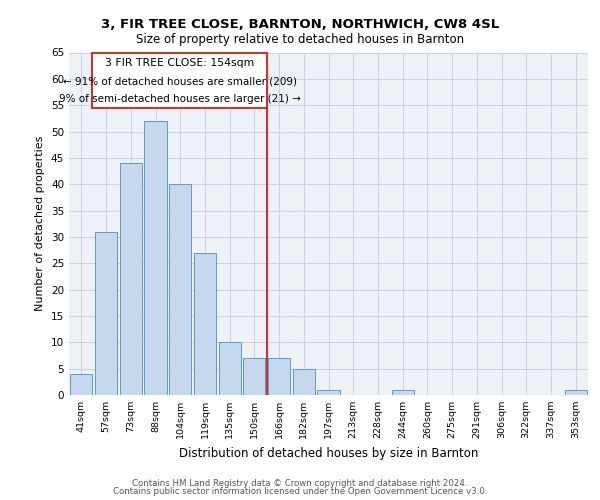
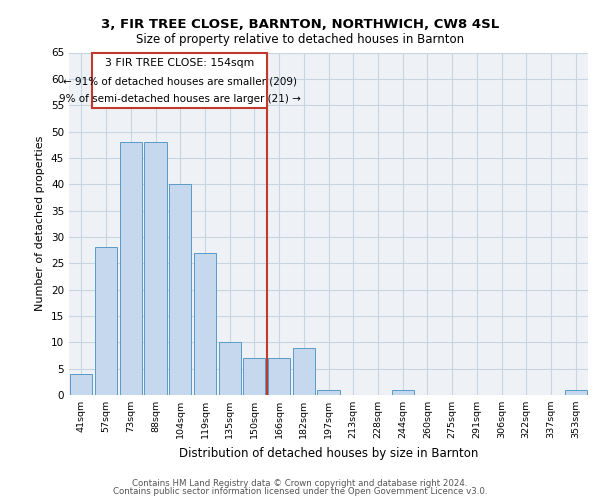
57sqm: 31 -> 28
73sqm: 44 -> 48
88sqm: 52 -> 48
182sqm: 5 -> 9
